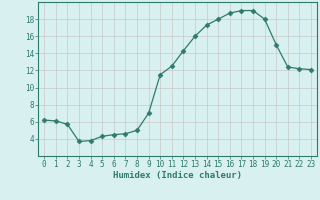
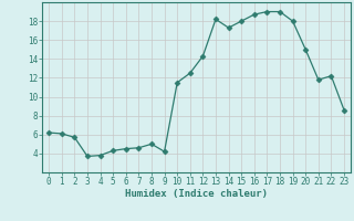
9: 7.0 -> 4.2
13: 16.0 -> 18.2
21: 12.4 -> 11.8
23: 12.1 -> 8.6
